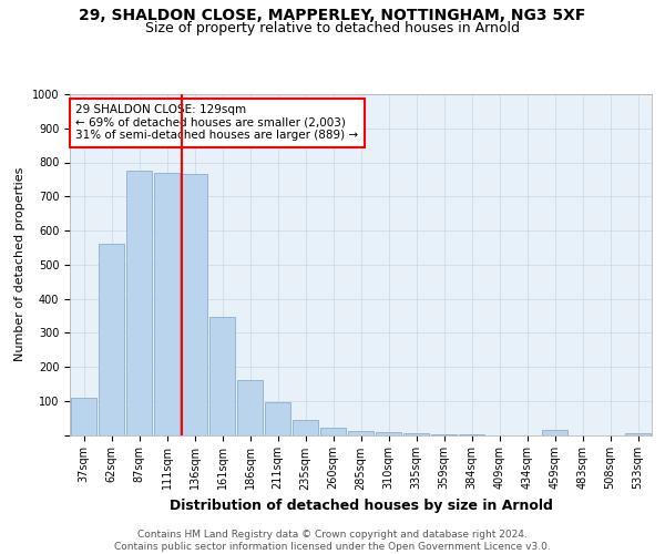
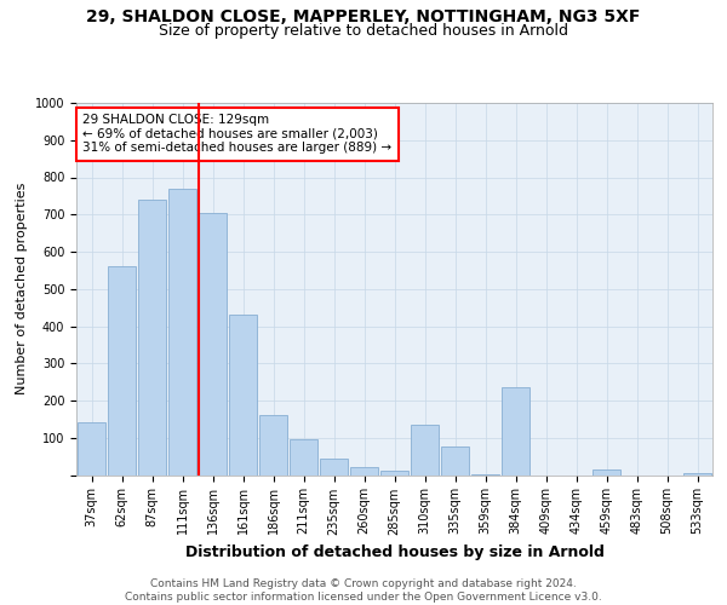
37sqm: 110 -> 140
87sqm: 775 -> 740
136sqm: 765 -> 705
161sqm: 345 -> 430
310sqm: 8 -> 135
335sqm: 5 -> 75
384sqm: 2 -> 235
